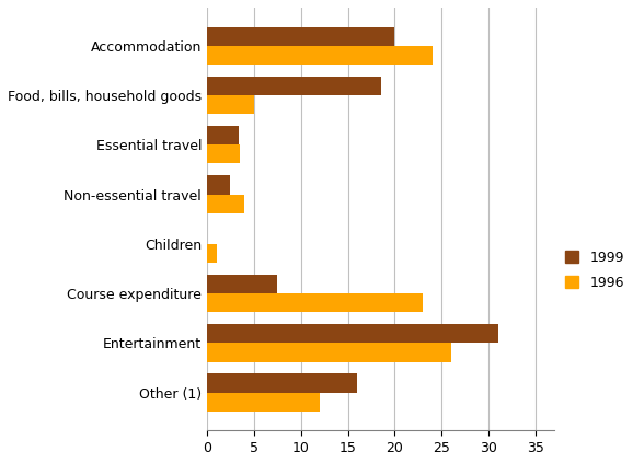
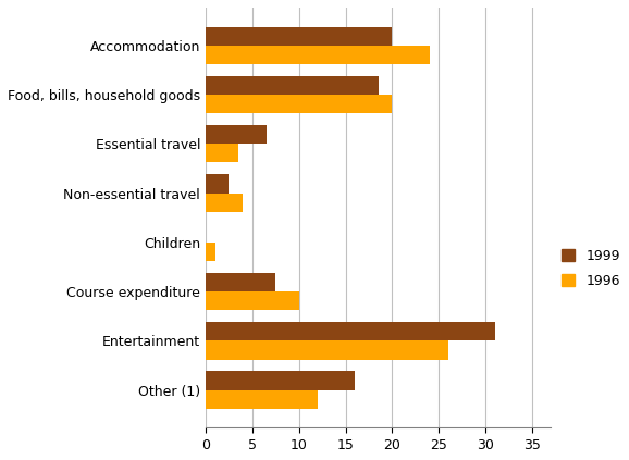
1996/Food, bills, household goods: 5.0 -> 20.0
1999/Essential travel: 3.4 -> 6.5
1996/Course expenditure: 23.0 -> 10.0
